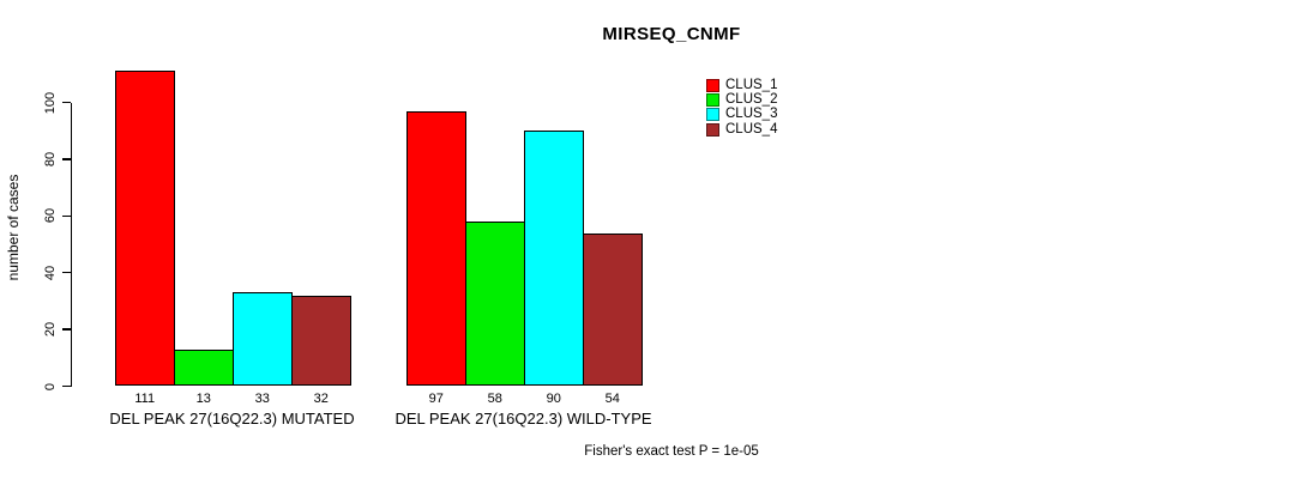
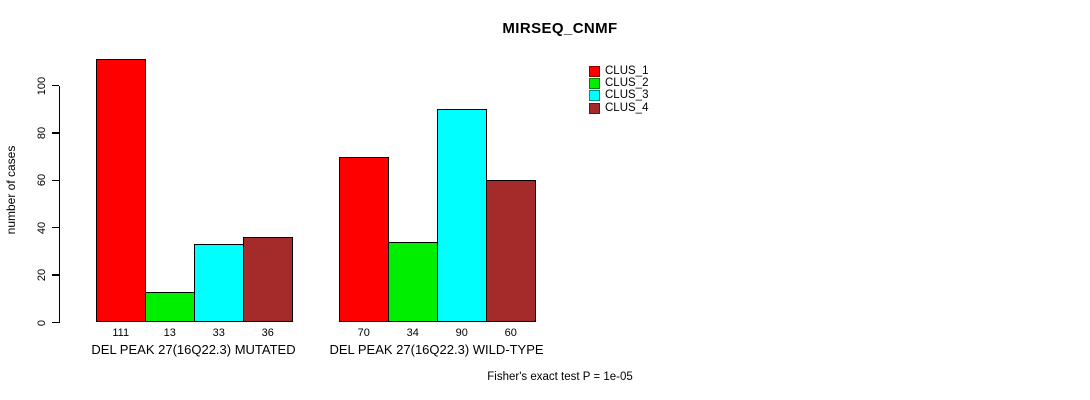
CLUS_4/DEL PEAK 27(16Q22.3) MUTATED: 32 -> 36
CLUS_1/DEL PEAK 27(16Q22.3) WILD-TYPE: 97 -> 70
CLUS_2/DEL PEAK 27(16Q22.3) WILD-TYPE: 58 -> 34
CLUS_4/DEL PEAK 27(16Q22.3) WILD-TYPE: 54 -> 60
